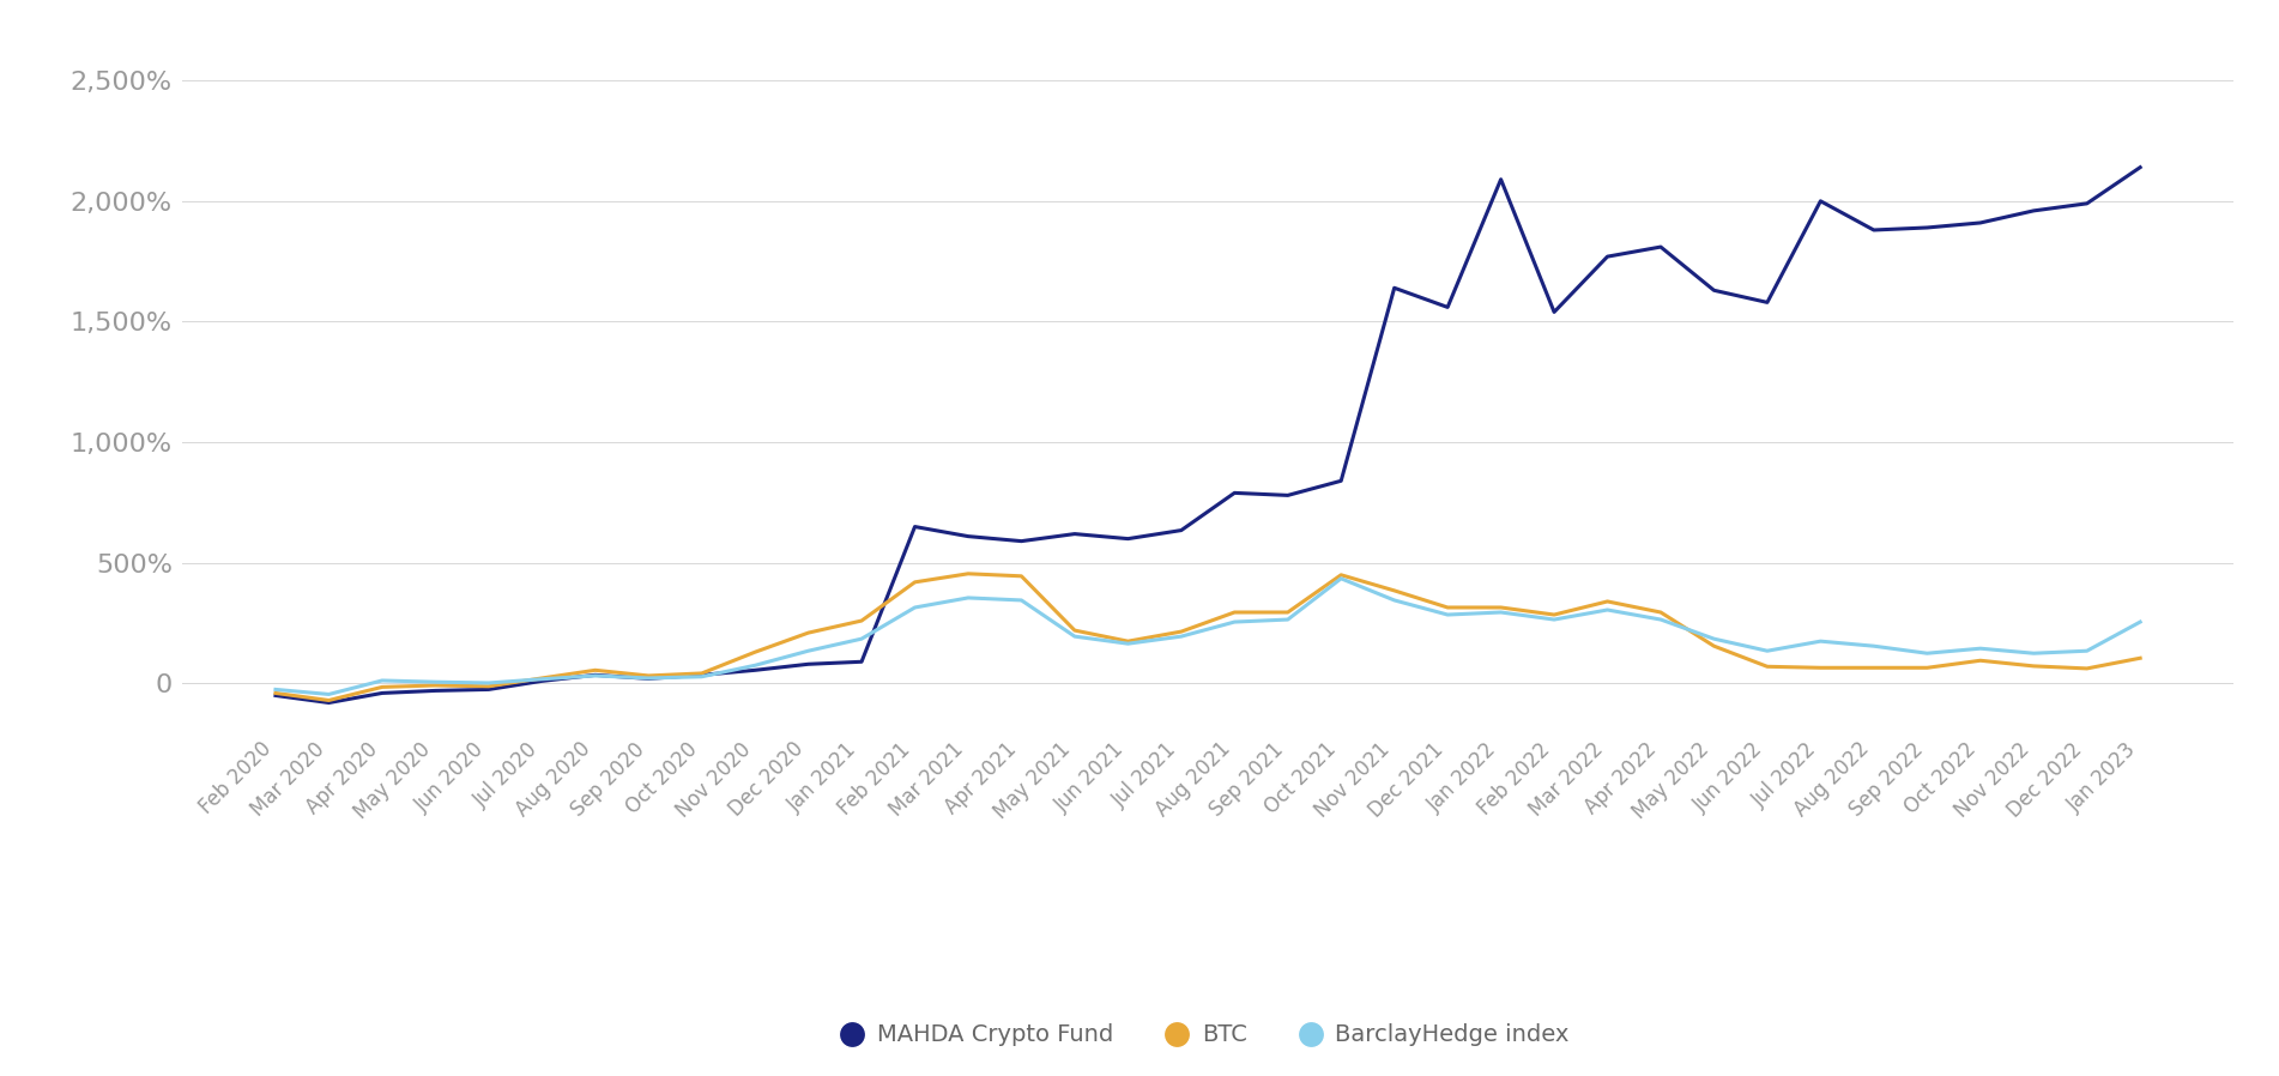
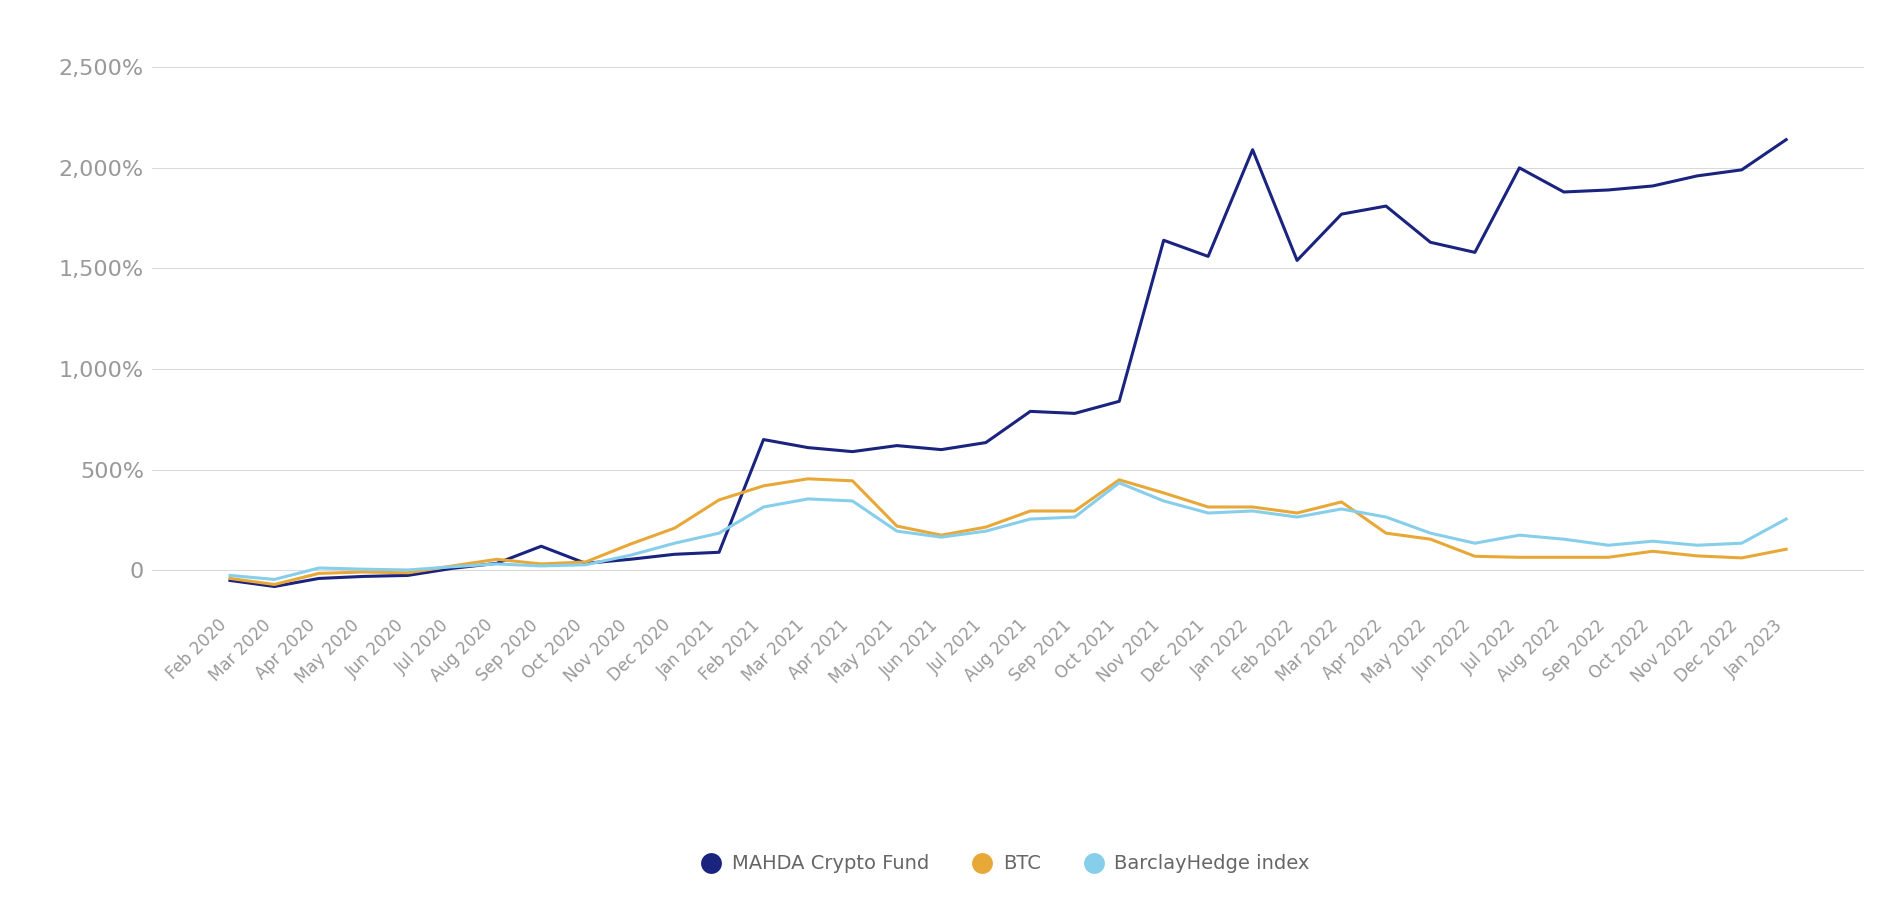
MAHDA Crypto Fund/Sep 2020: 20% -> 120%
BTC/Jan 2021: 260% -> 350%
BTC/Apr 2022: 295% -> 185%
